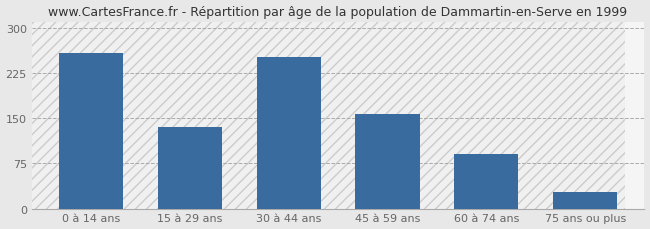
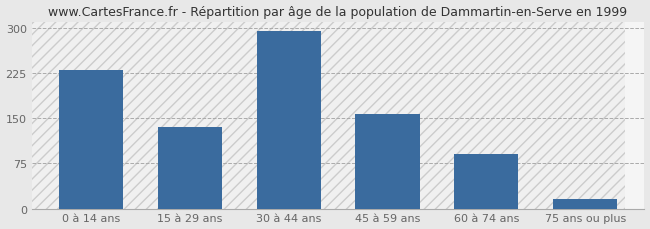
0 à 14 ans: 258 -> 230
30 à 44 ans: 251 -> 294
75 ans ou plus: 27 -> 16
